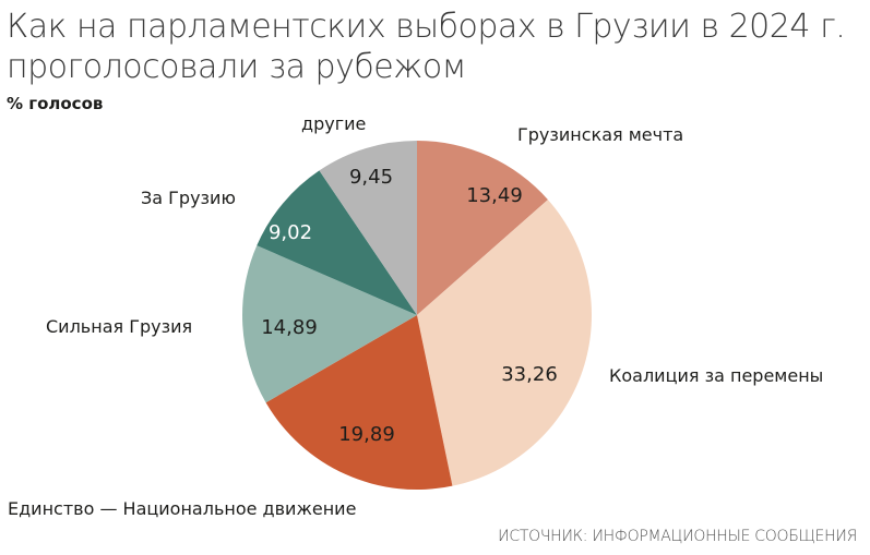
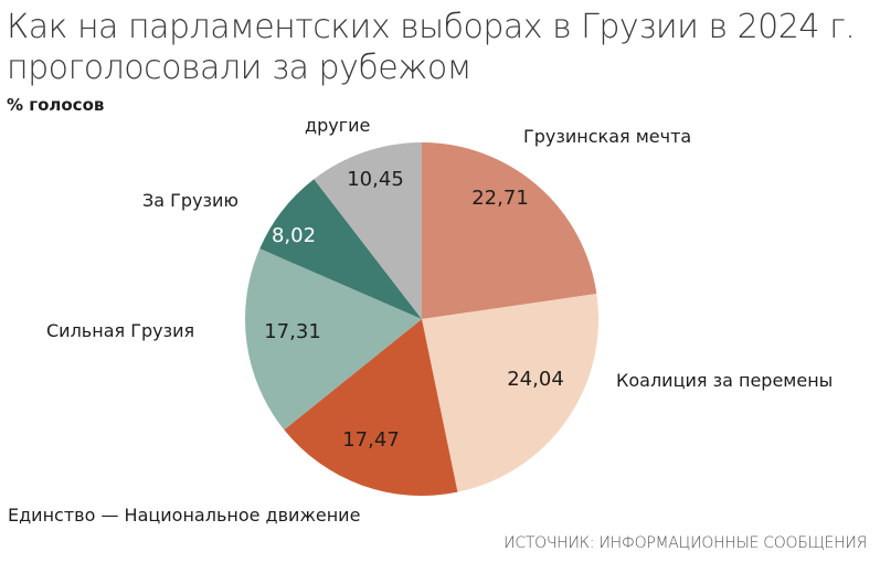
Грузинская мечта: 13,49 -> 22,71
Коалиция за перемены: 33,26 -> 24,04
Единство — Национальное движение: 19,89 -> 17,47
Сильная Грузия: 14,89 -> 17,31
За Грузию: 9,02 -> 8,02
другие: 9,45 -> 10,45
